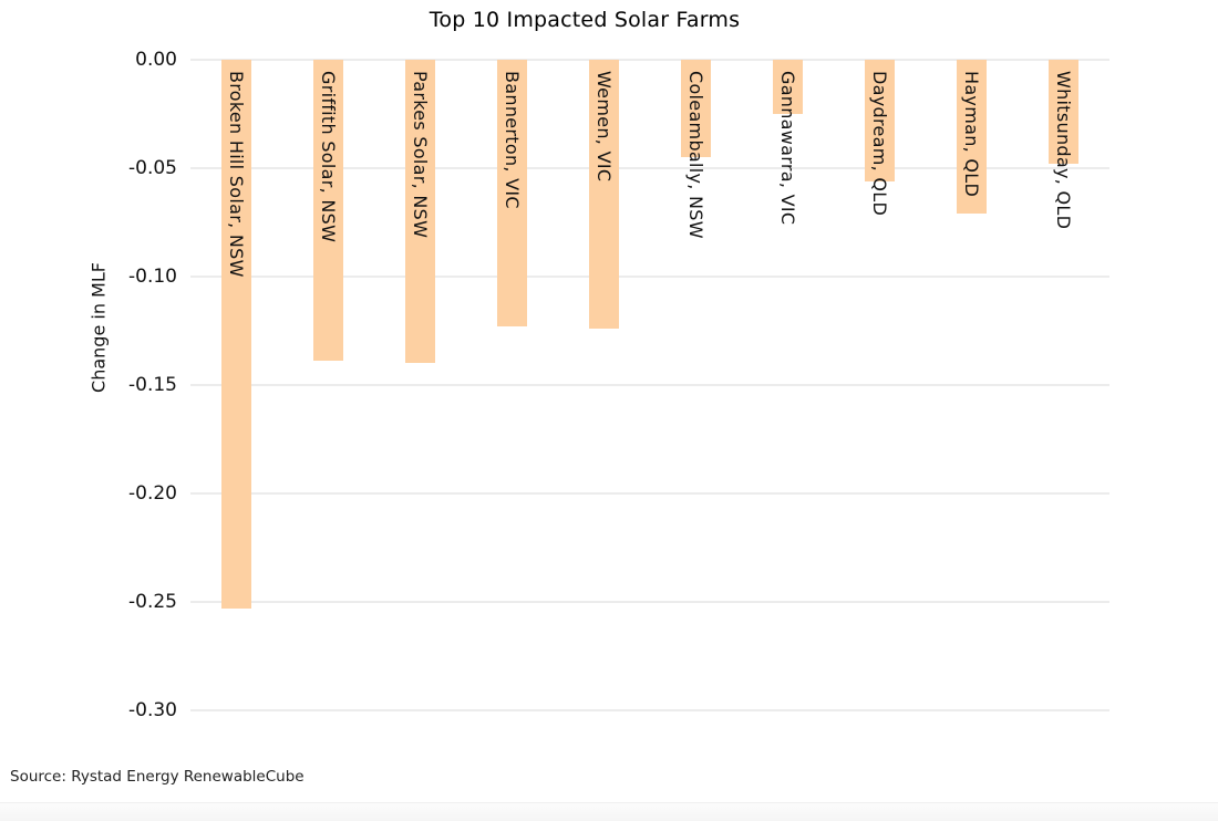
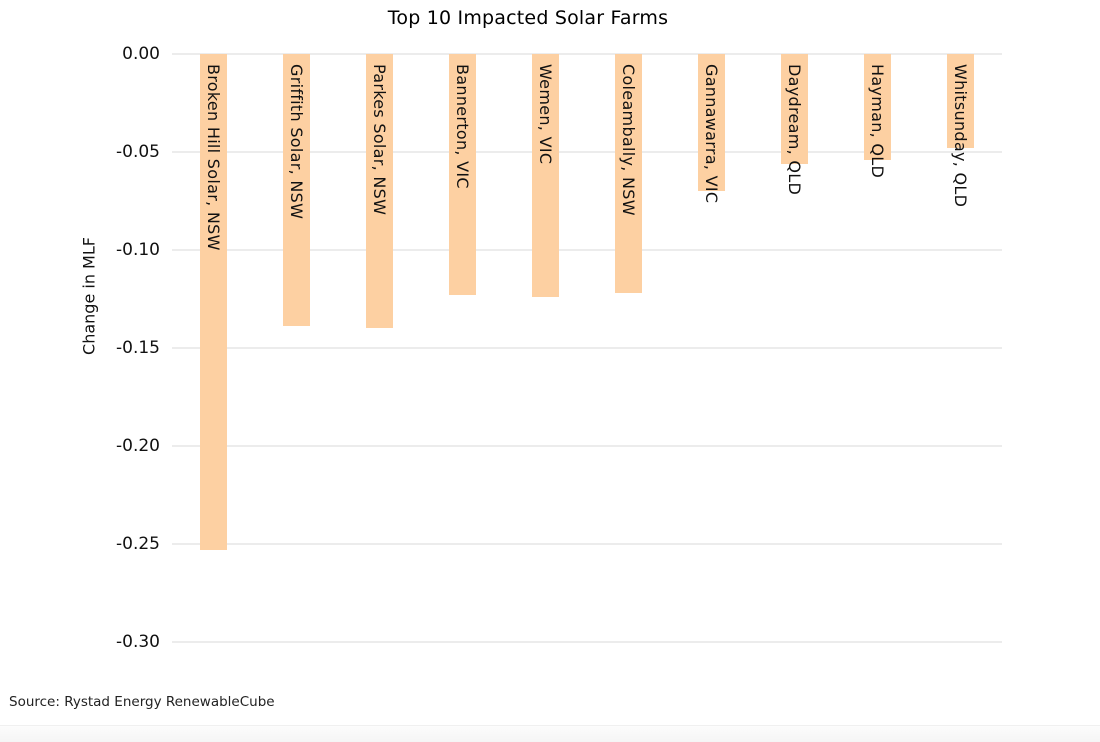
Coleambally, NSW: -0.045 -> -0.122
Gannawarra, VIC: -0.025 -> -0.070
Hayman, QLD: -0.071 -> -0.054
